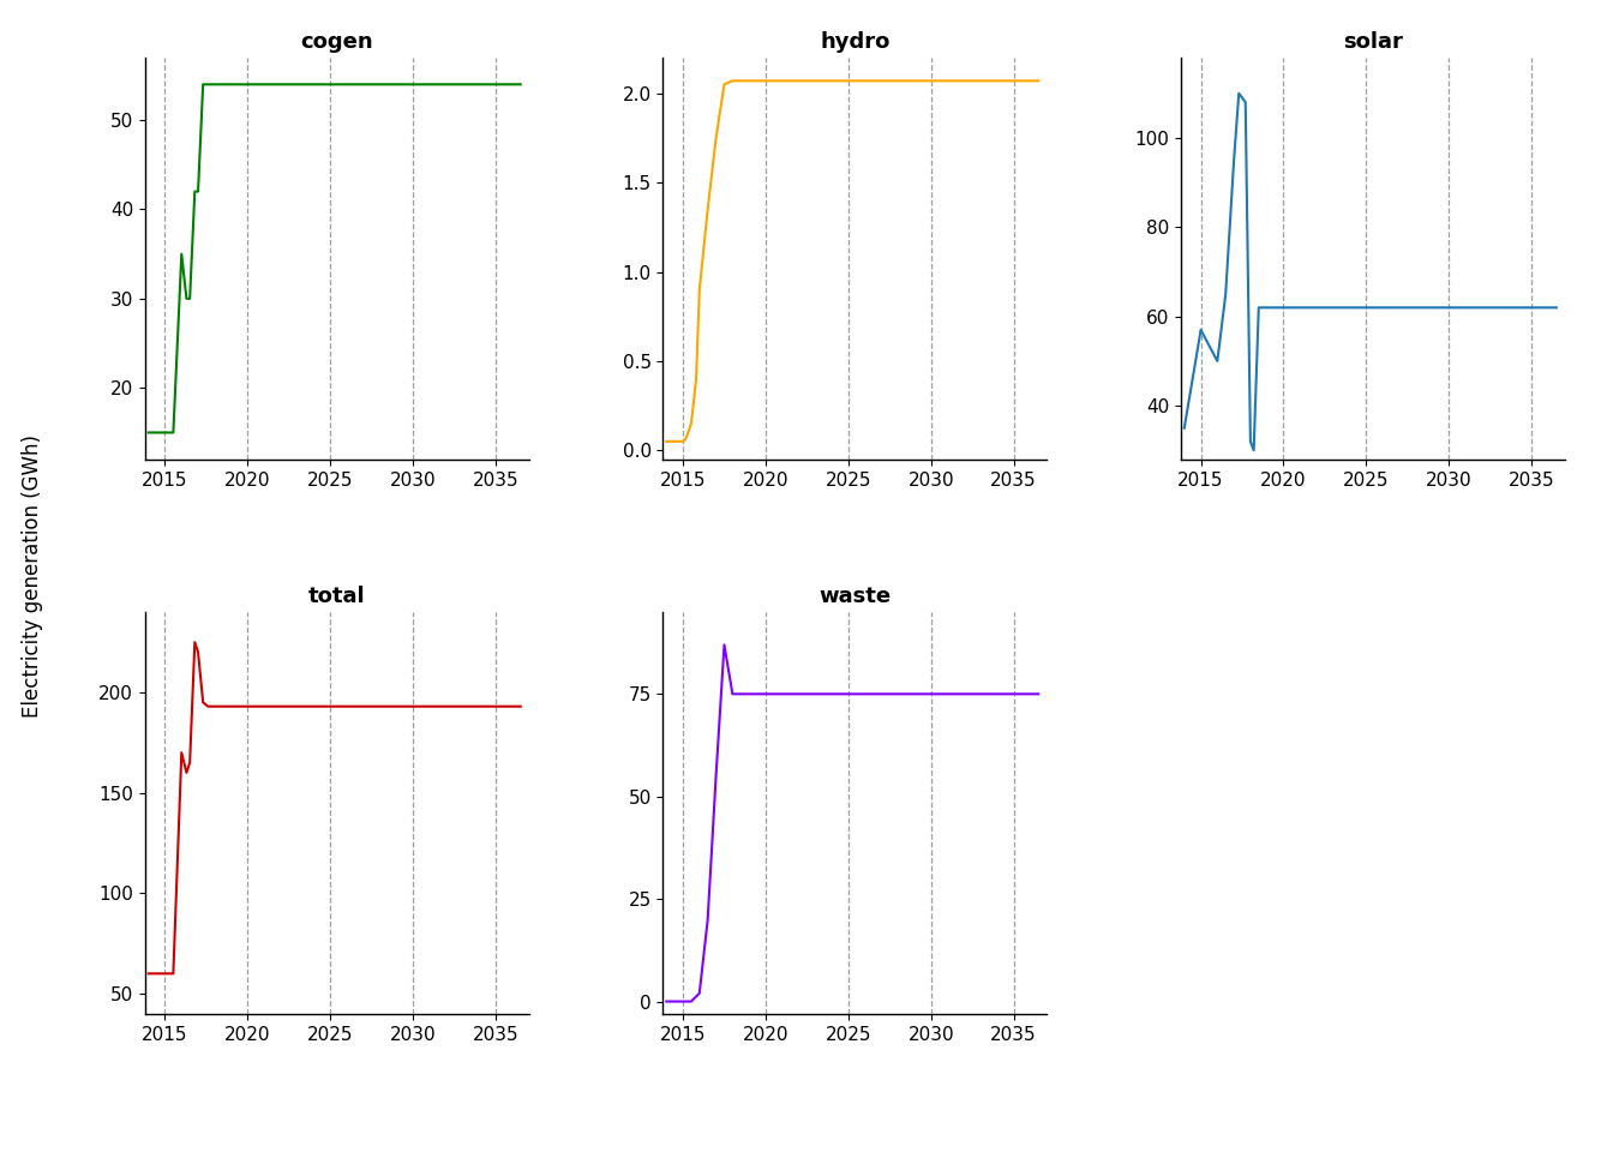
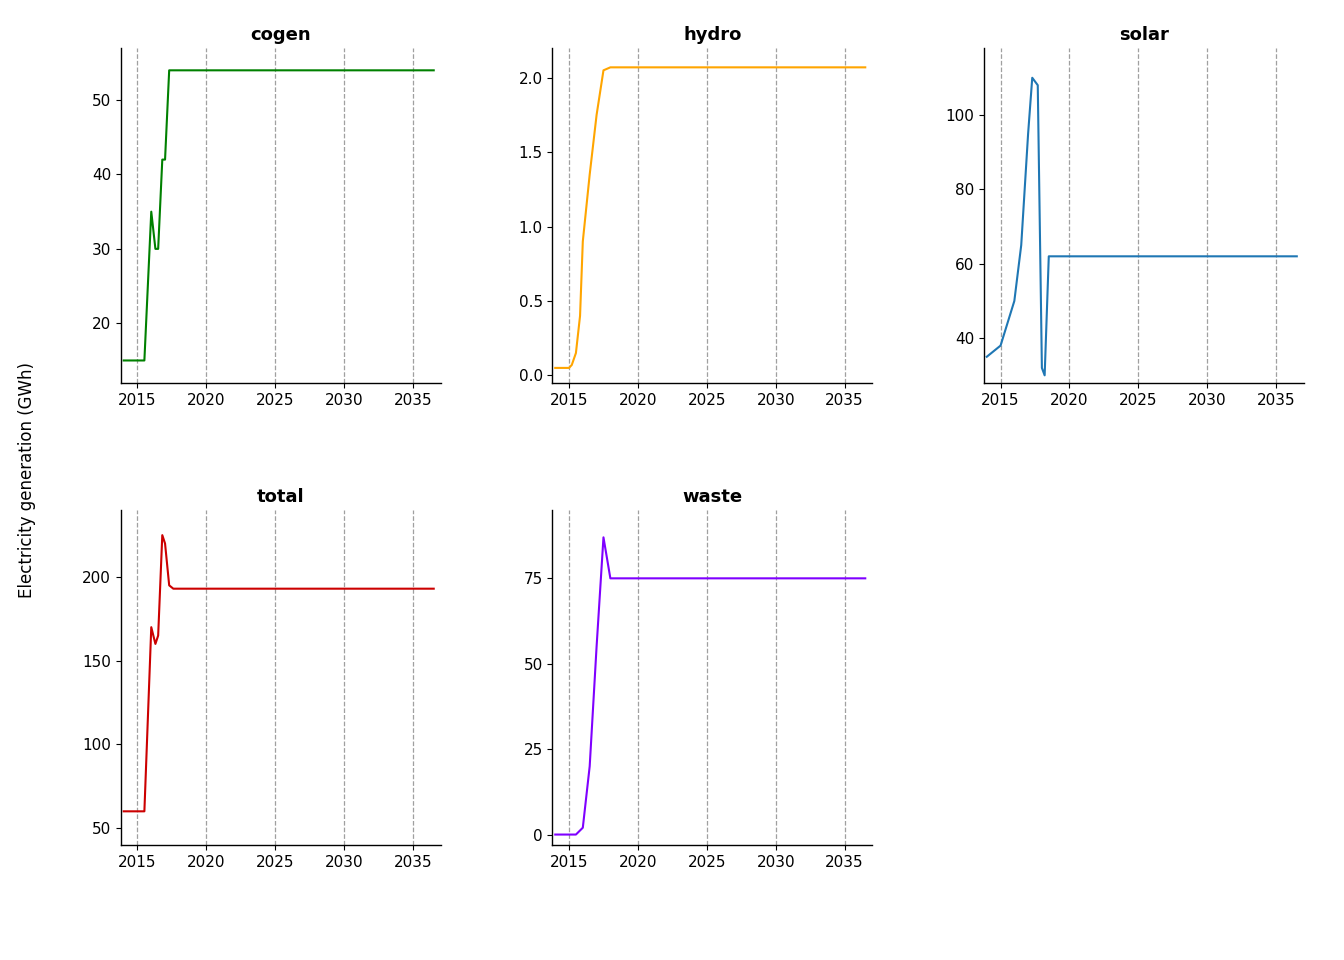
solar/2015: 57 -> 38
